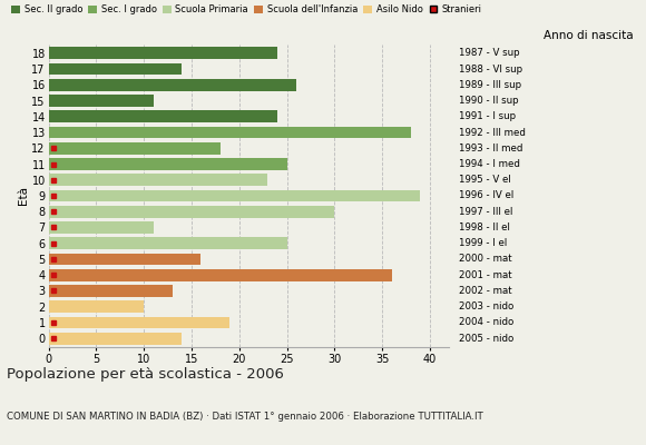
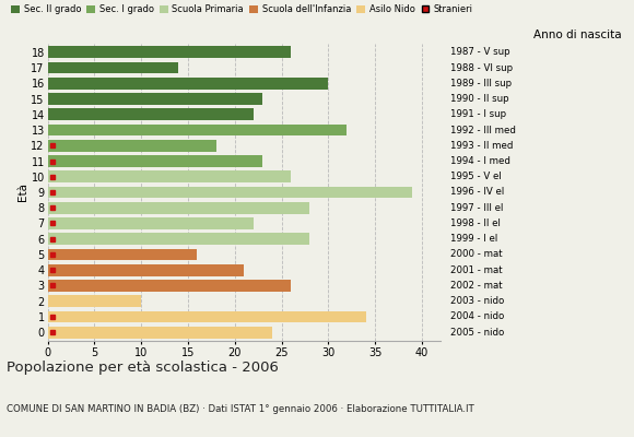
18: 24 -> 26
16: 26 -> 30
15: 11 -> 23
14: 24 -> 22
13: 38 -> 32
11: 25 -> 23
10: 23 -> 26
8: 30 -> 28
7: 11 -> 22
6: 25 -> 28
4: 36 -> 21
3: 13 -> 26
1: 19 -> 34
0: 14 -> 24
